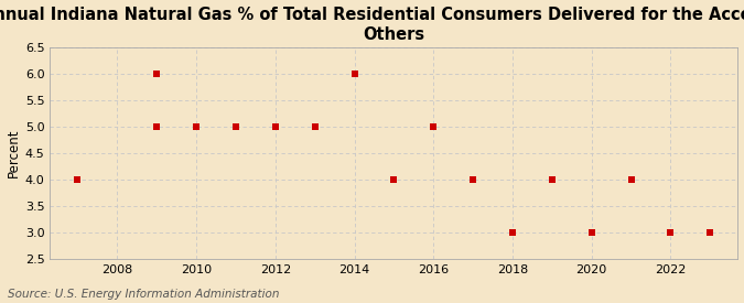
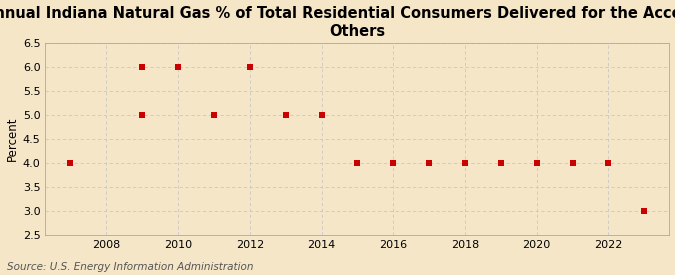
2010: 5 -> 6
2012: 5 -> 6
2014: 6 -> 5
2016: 5 -> 4
2018: 3 -> 4
2020: 3 -> 4
2022: 3 -> 4
